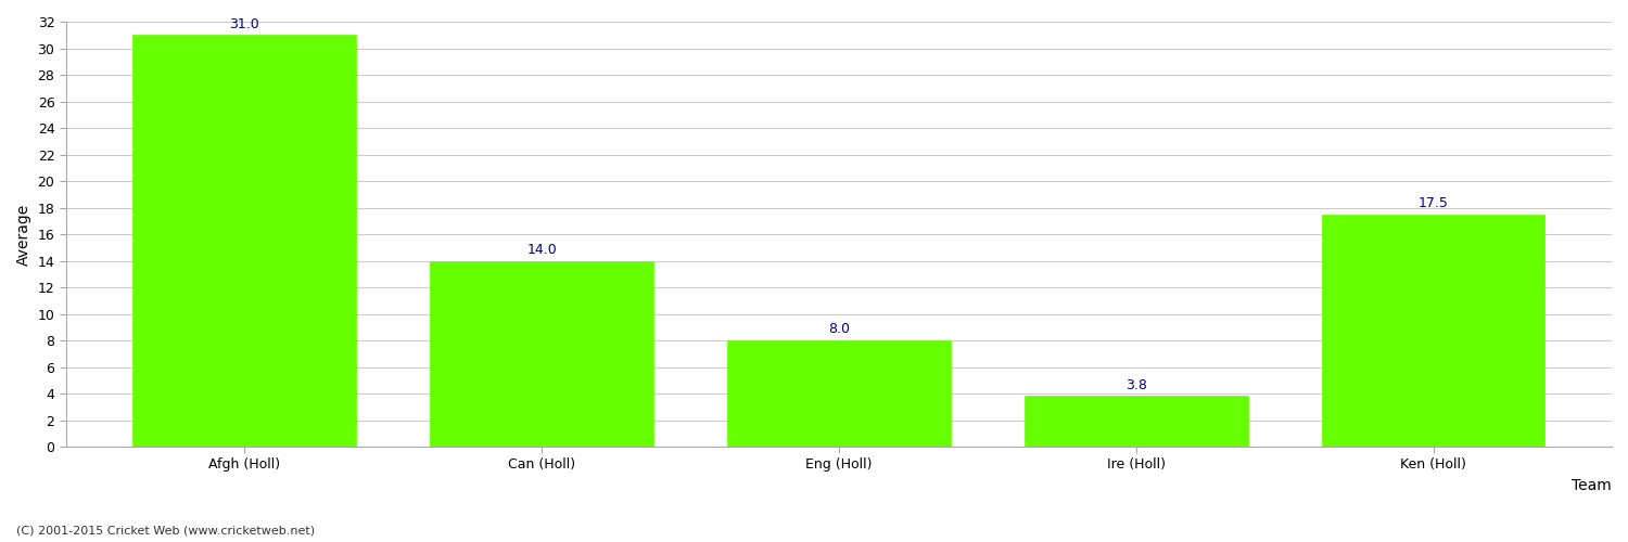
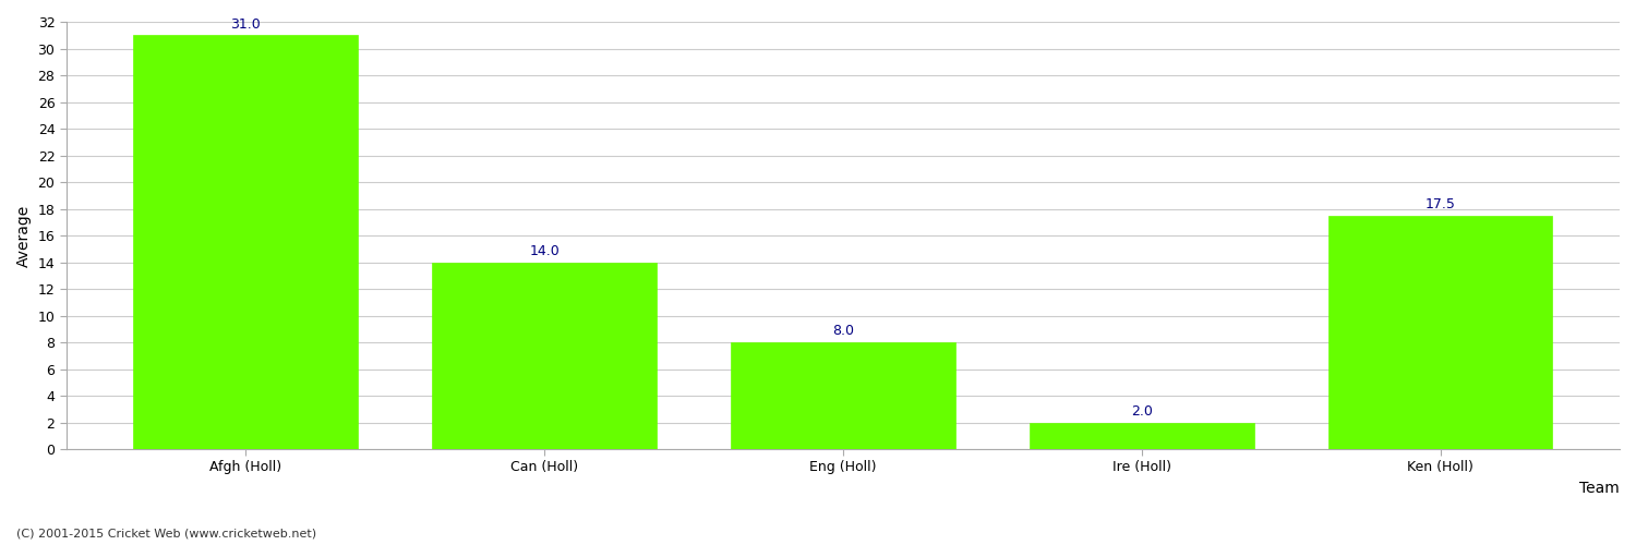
Ire (Holl): 3.8 -> 2.0
